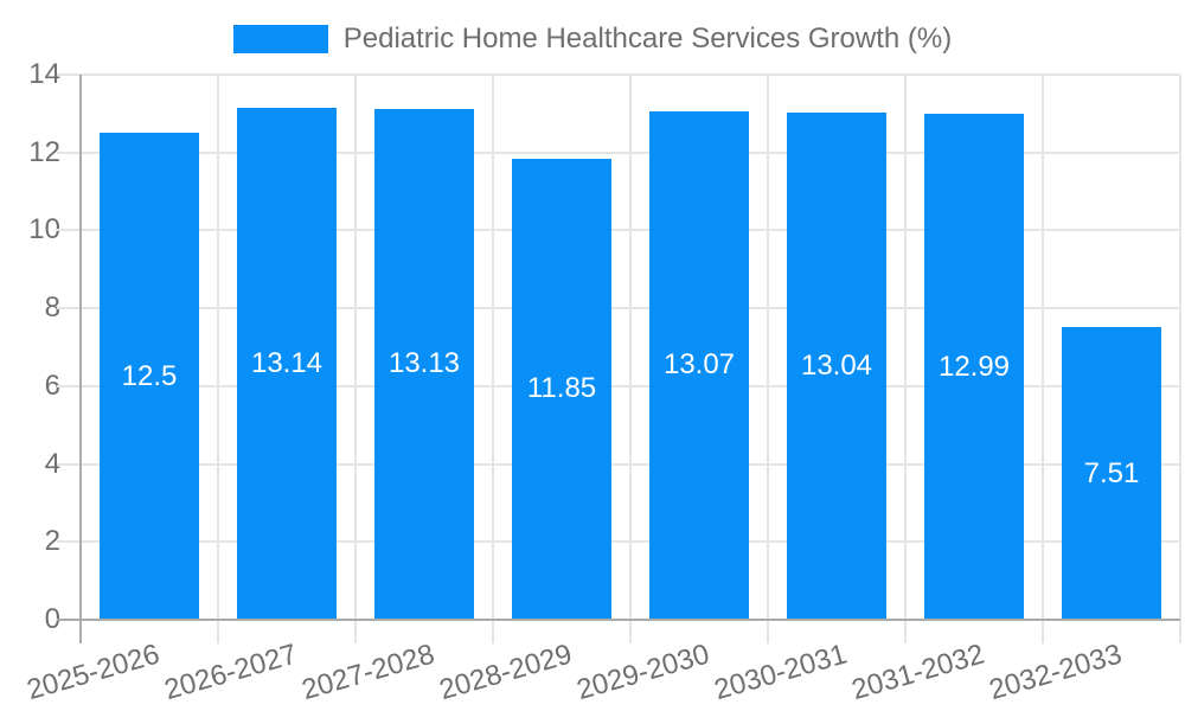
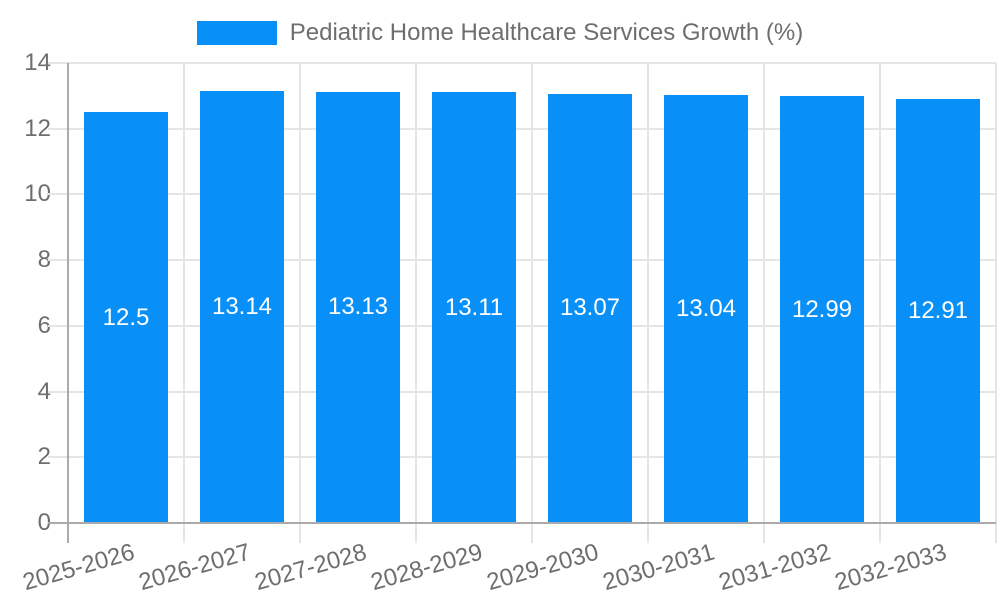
2028-2029: 11.85 -> 13.11
2032-2033: 7.51 -> 12.91
